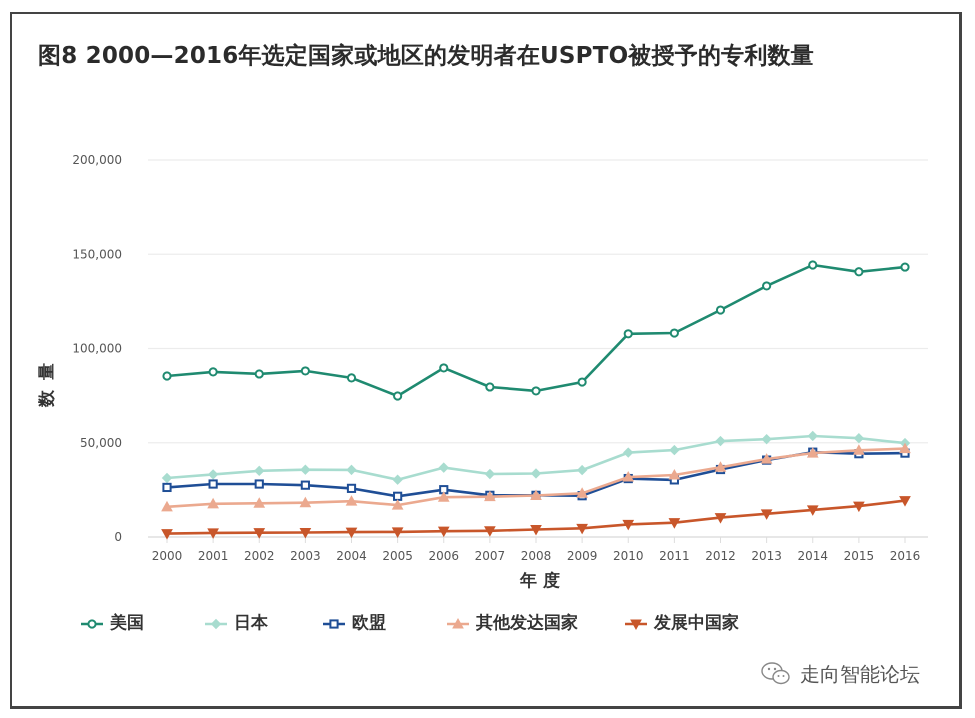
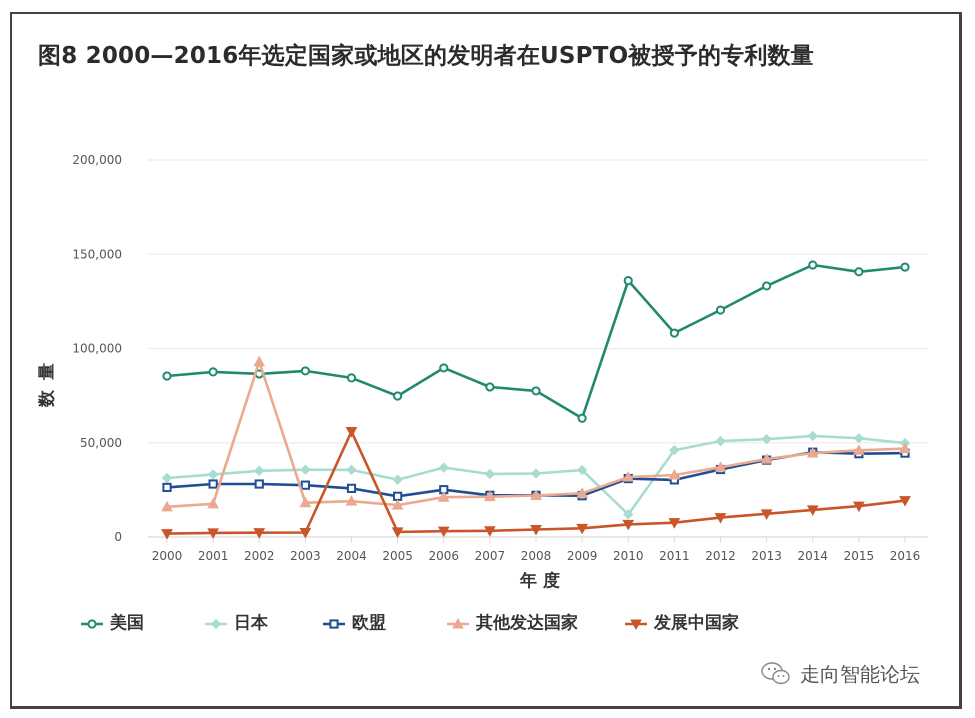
其他发达国家/2002: 18000 -> 93000
发展中国家/2004: 3000 -> 56000
美国/2009: 82000 -> 63000
美国/2010: 108000 -> 136000
日本/2010: 45000 -> 12000
